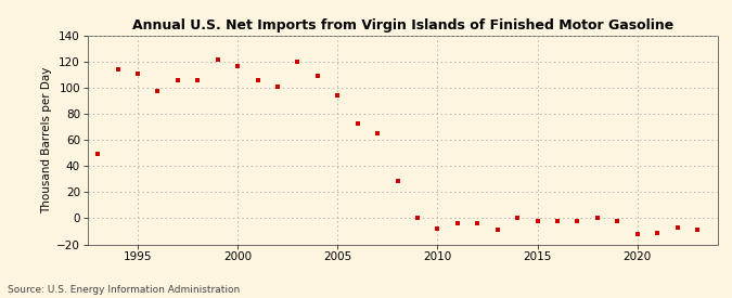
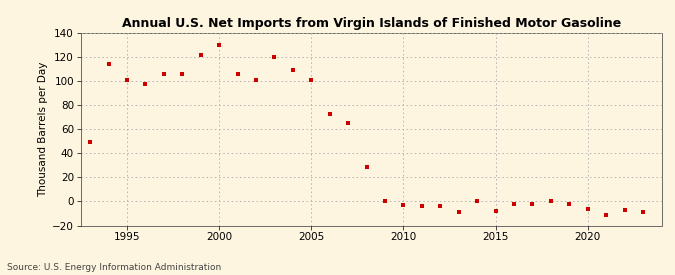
1995: 111 -> 101
2000: 117 -> 130
2005: 94 -> 101
2010: -8 -> -3
2015: -2 -> -8
2020: -12 -> -6
